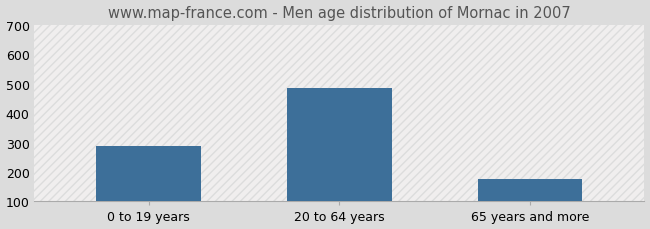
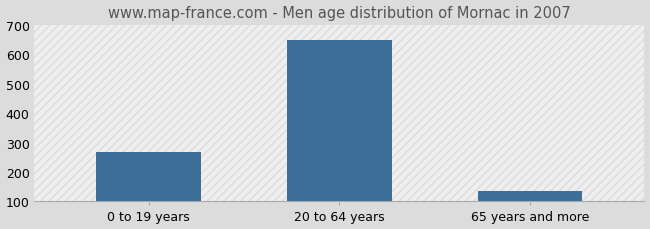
0 to 19 years: 290 -> 268
20 to 64 years: 485 -> 650
65 years and more: 175 -> 135
